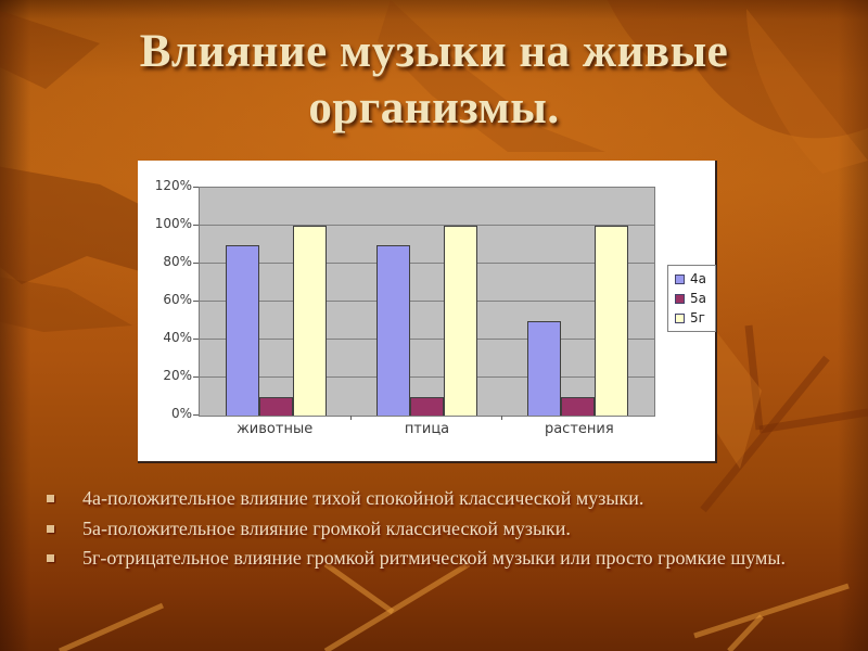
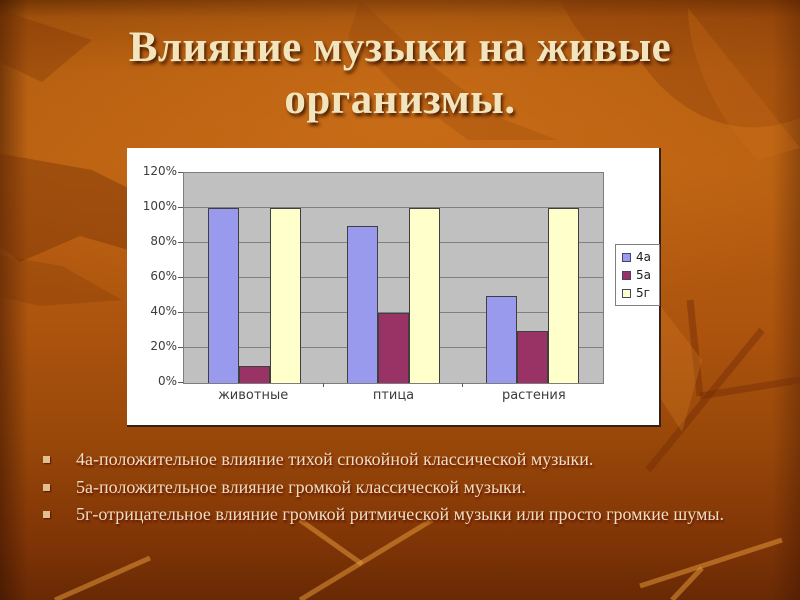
4а/животные: 90% -> 100%
5а/птица: 10% -> 40%
5а/растения: 10% -> 30%
